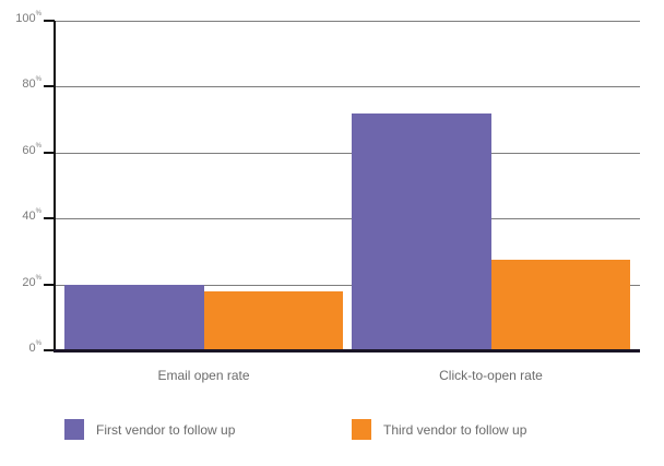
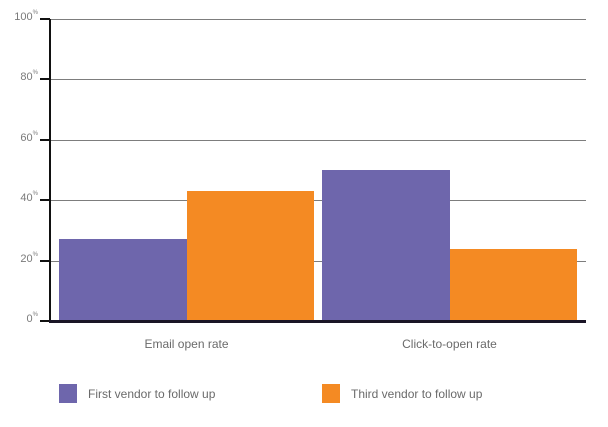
First vendor to follow up/Email open rate: 20 -> 27
Third vendor to follow up/Email open rate: 18 -> 43
First vendor to follow up/Click-to-open rate: 72 -> 50
Third vendor to follow up/Click-to-open rate: 28 -> 24
